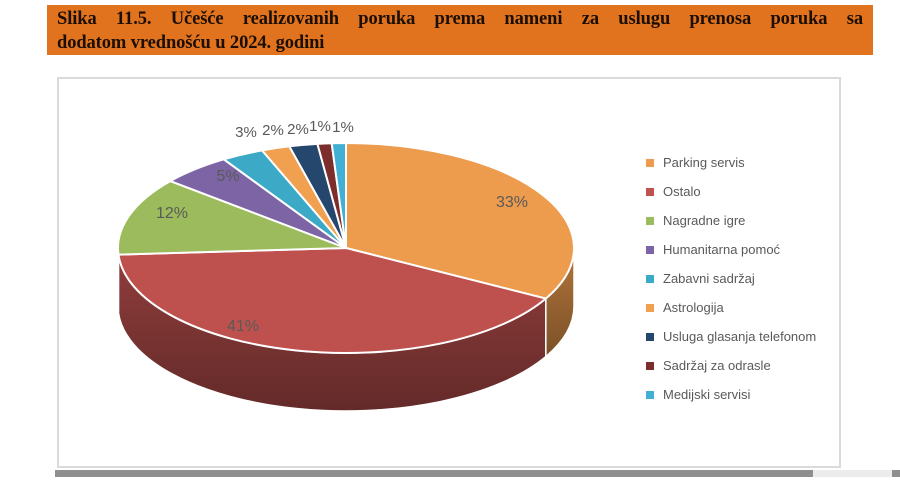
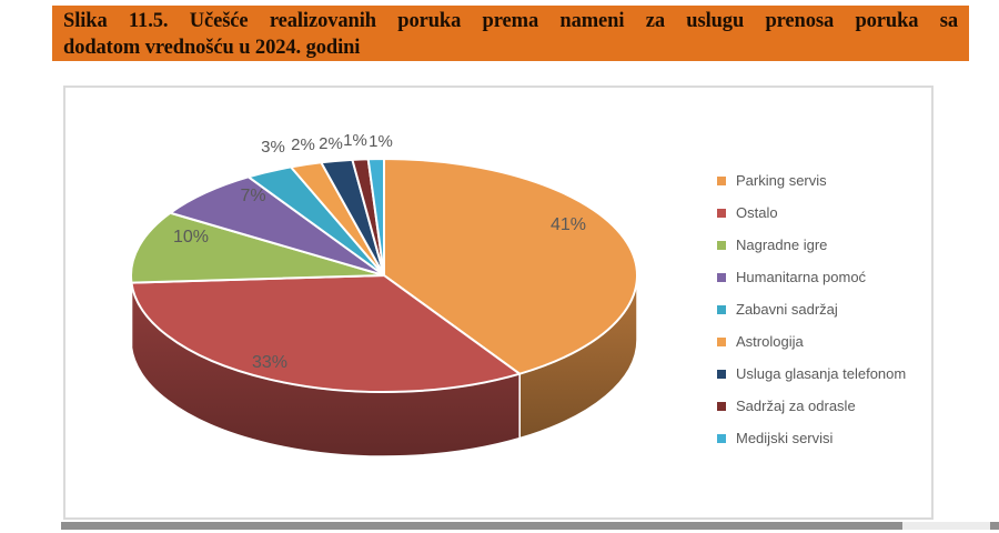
Parking servis: 33% -> 41%
Ostalo: 41% -> 33%
Nagradne igre: 12% -> 10%
Humanitarna pomoć: 5% -> 7%
